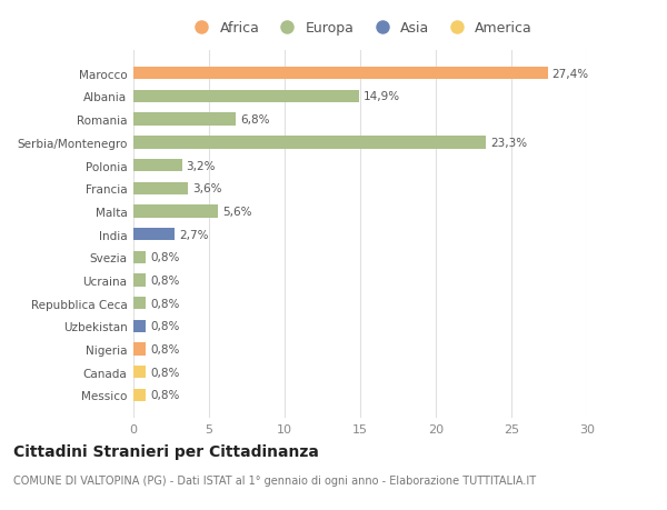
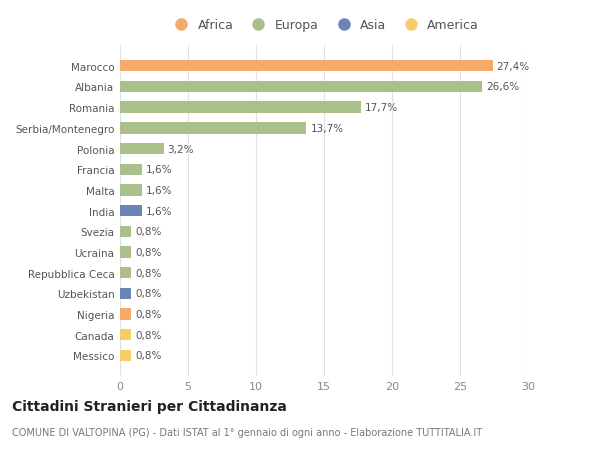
Albania: 14,9% -> 26,6%
Romania: 6,8% -> 17,7%
Serbia/Montenegro: 23,3% -> 13,7%
Francia: 3,6% -> 1,6%
Malta: 5,6% -> 1,6%
India: 2,7% -> 1,6%
